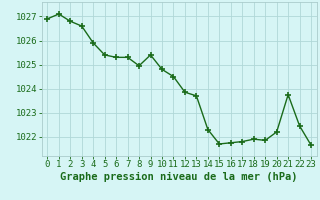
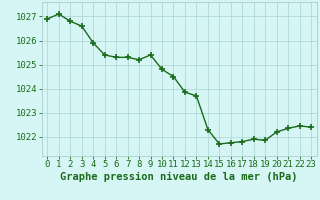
8: 1024.95 -> 1025.20
21: 1023.75 -> 1022.35
23: 1021.65 -> 1022.40
